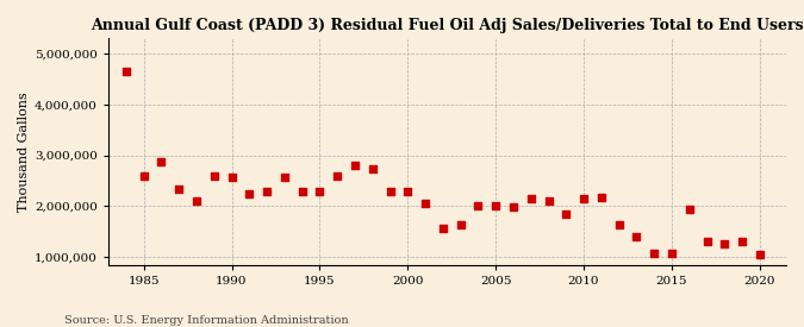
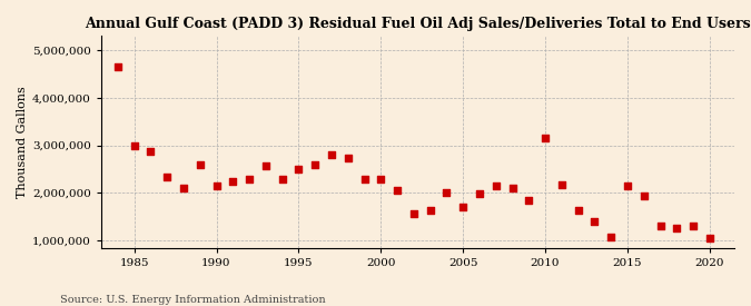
1985: 2,600,000 -> 3,000,000
1990: 2,570,000 -> 2,150,000
1995: 2,280,000 -> 2,500,000
2005: 2,000,000 -> 1,700,000
2010: 2,150,000 -> 3,150,000
2015: 1,070,000 -> 2,150,000
